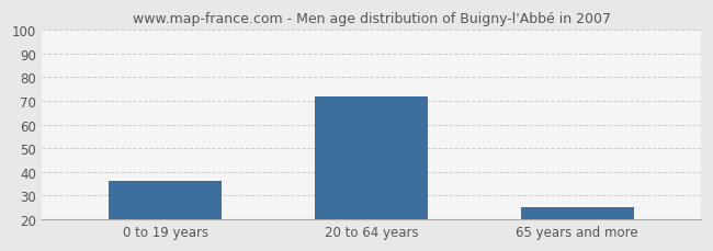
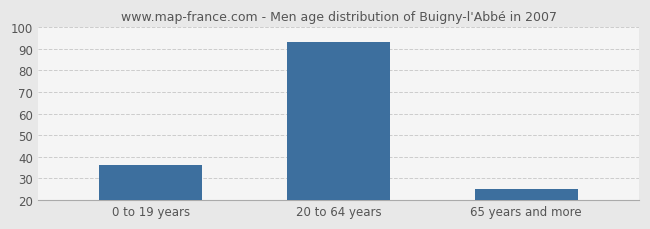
20 to 64 years: 72 -> 93
